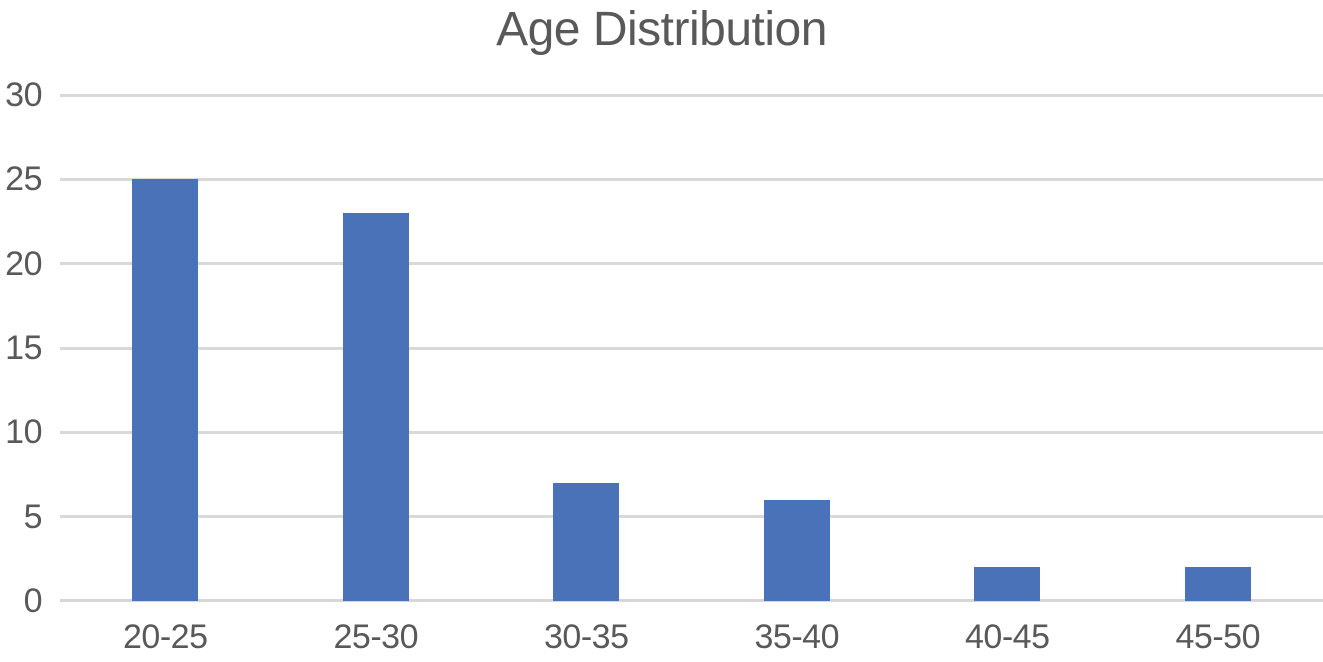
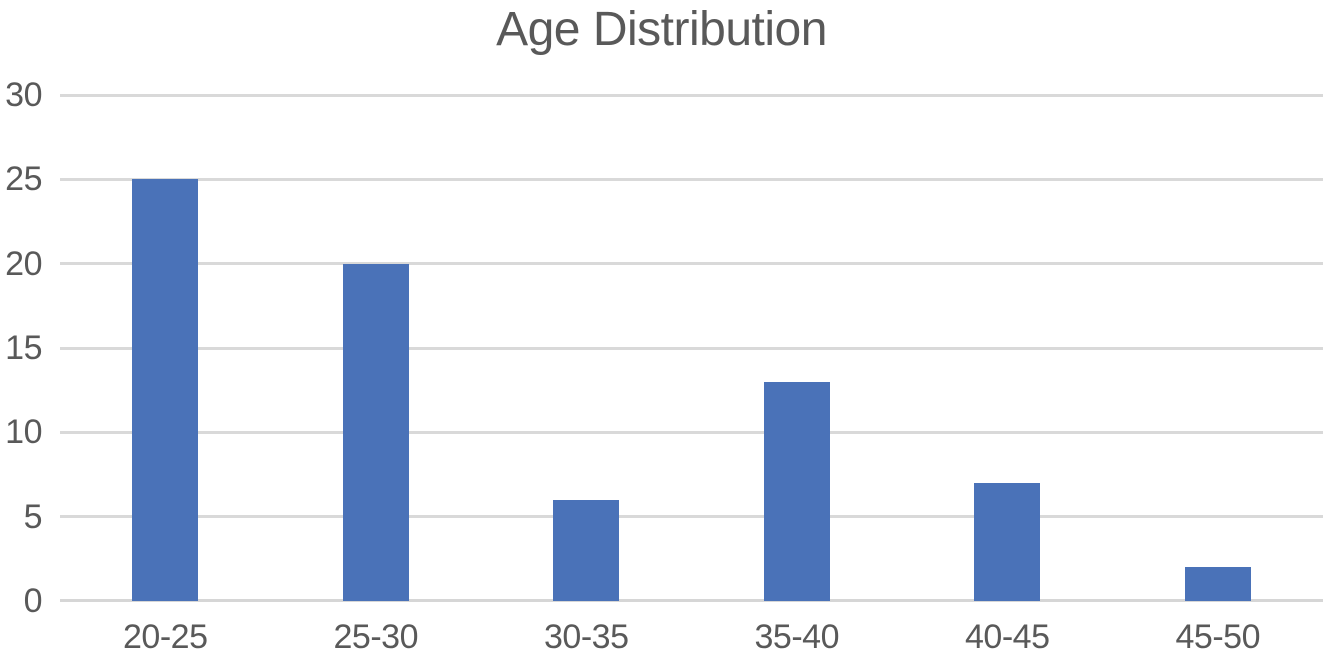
25-30: 23 -> 20
30-35: 7 -> 6
35-40: 6 -> 13
40-45: 2 -> 7
